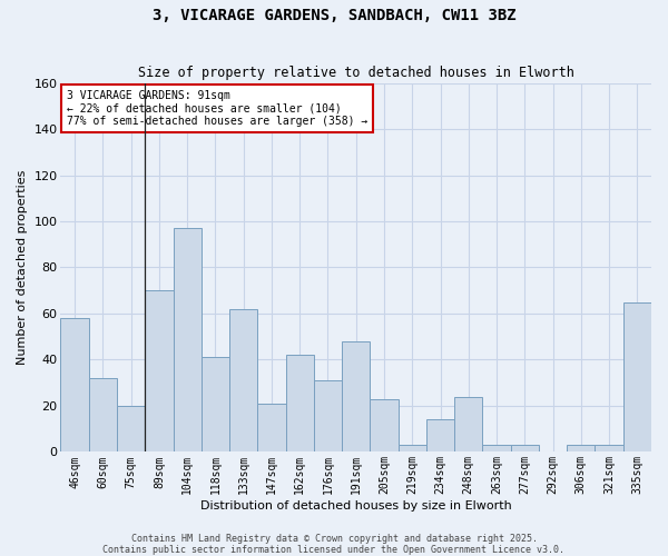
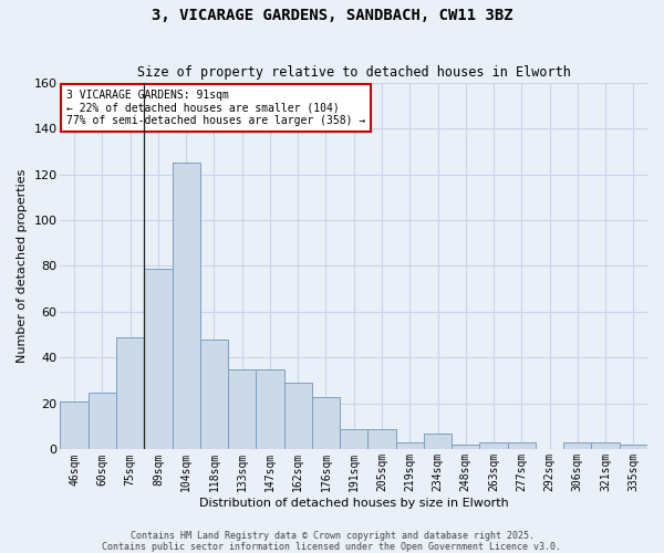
46sqm: 58 -> 21
60sqm: 32 -> 25
75sqm: 20 -> 49
89sqm: 70 -> 79
104sqm: 97 -> 125
118sqm: 41 -> 48
133sqm: 62 -> 35
147sqm: 21 -> 35
162sqm: 42 -> 29
176sqm: 31 -> 23
191sqm: 48 -> 9
205sqm: 23 -> 9
234sqm: 14 -> 7
248sqm: 24 -> 2
335sqm: 65 -> 2
